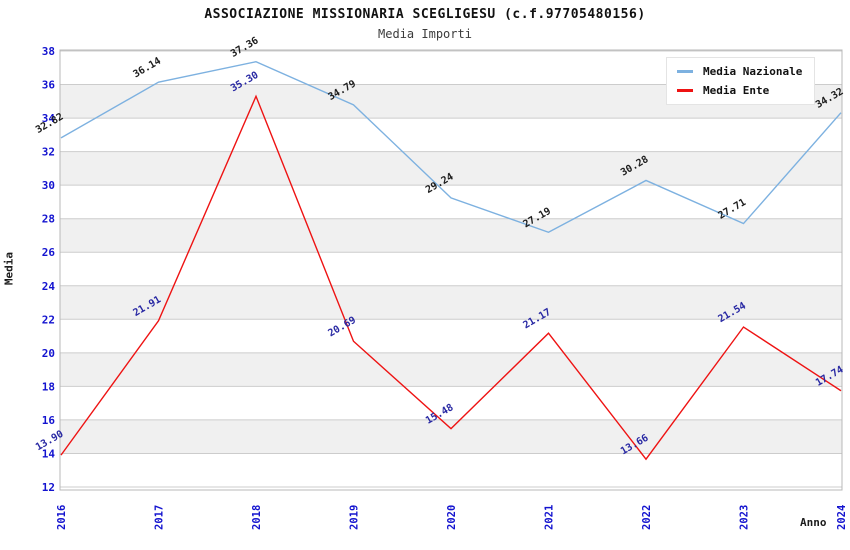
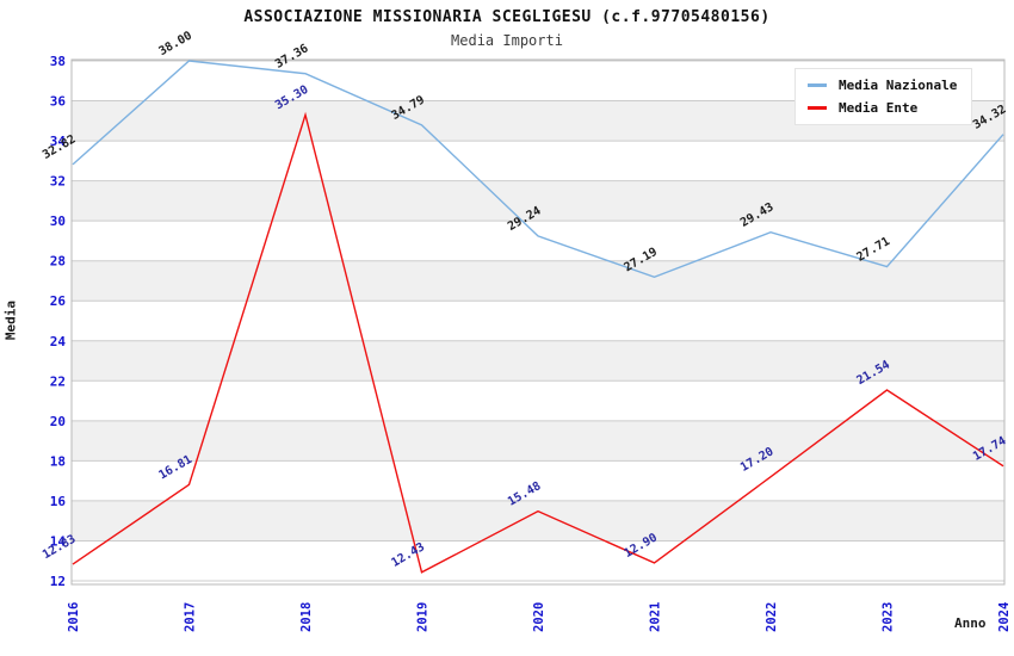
Media Ente/2016: 13.90 -> 12.83
Media Nazionale/2017: 36.14 -> 38.00
Media Ente/2017: 21.91 -> 16.81
Media Ente/2019: 20.69 -> 12.43
Media Ente/2021: 21.17 -> 12.90
Media Nazionale/2022: 30.28 -> 29.43
Media Ente/2022: 13.66 -> 17.20
